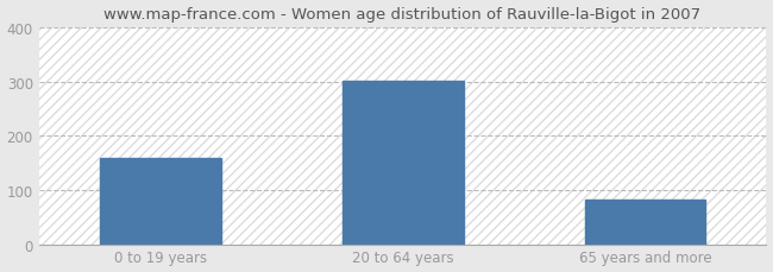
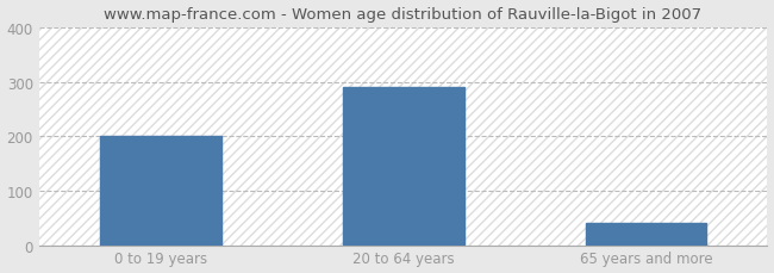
0 to 19 years: 160 -> 200
20 to 64 years: 302 -> 290
65 years and more: 82 -> 40
